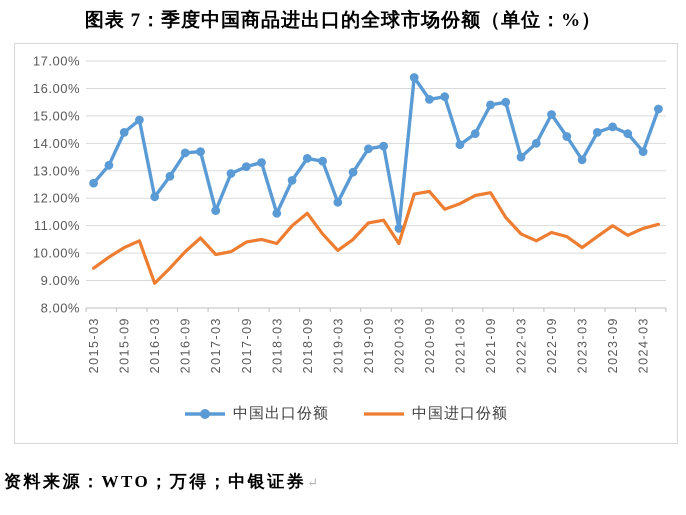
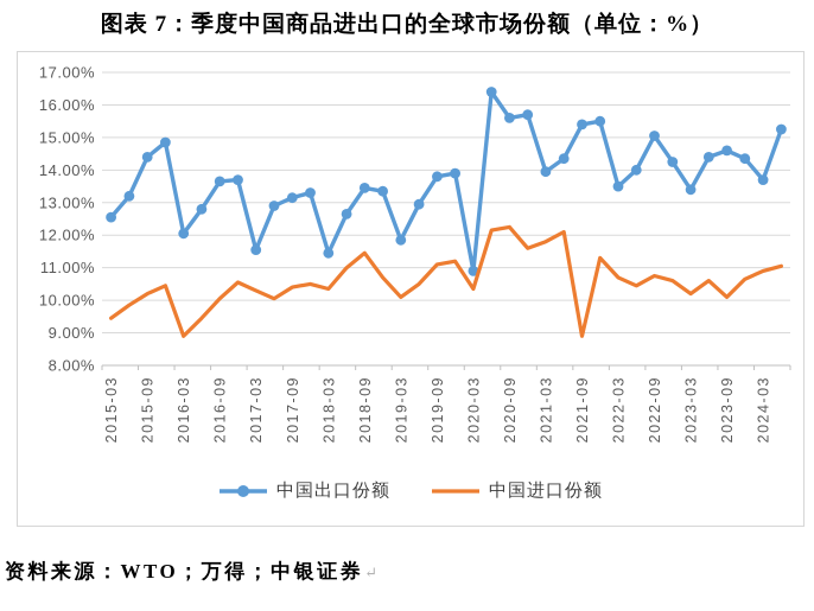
中国进口份额/2017-03: 9.9% -> 10.3%
中国进口份额/2021-09: 12.2% -> 8.9%
中国进口份额/2023-09: 11.0% -> 10.1%
